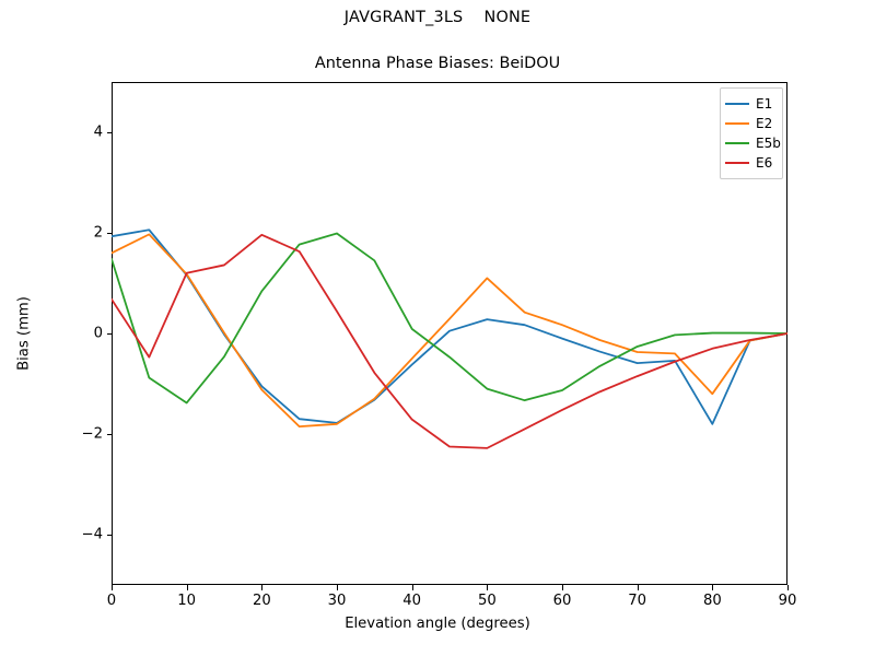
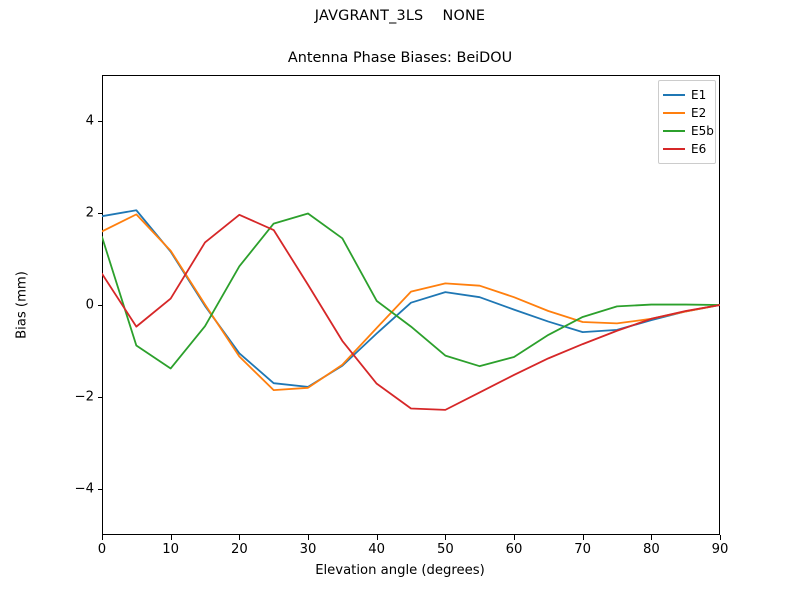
E6/10: 1.2 -> 0.1
E2/50: 1.1 -> 0.5
E1/80: -1.8 -> -0.3
E2/80: -1.2 -> -0.3
